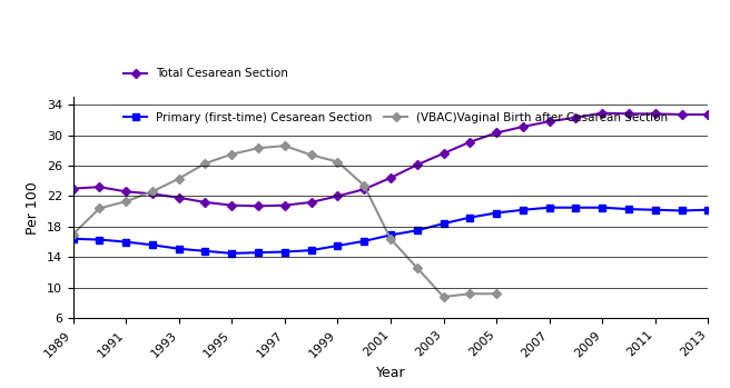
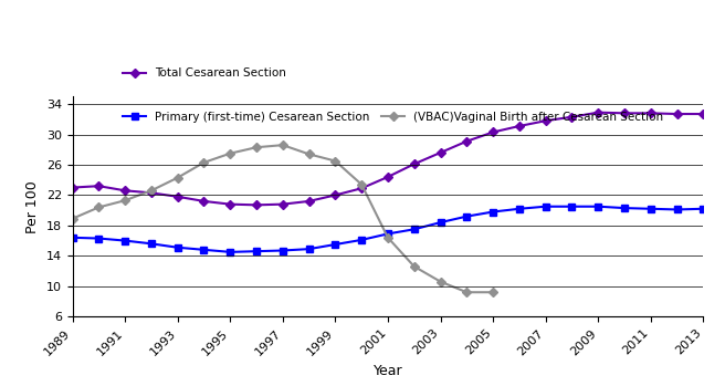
(VBAC)Vaginal Birth after Cesarean Section/1989: 17.0 -> 18.9
(VBAC)Vaginal Birth after Cesarean Section/2003: 8.8 -> 10.6
